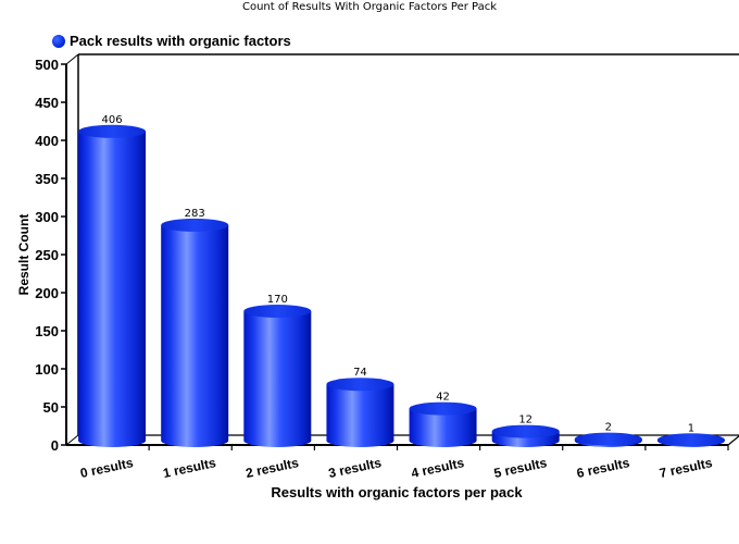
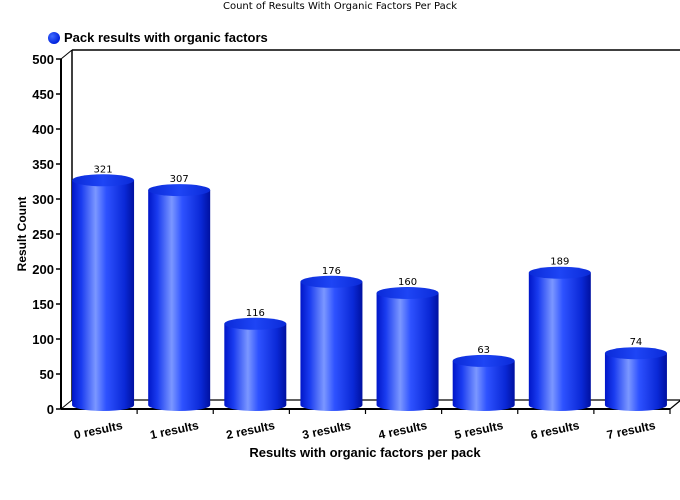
0 results: 406 -> 321
1 results: 283 -> 307
2 results: 170 -> 116
3 results: 74 -> 176
4 results: 42 -> 160
5 results: 12 -> 63
6 results: 2 -> 189
7 results: 1 -> 74
